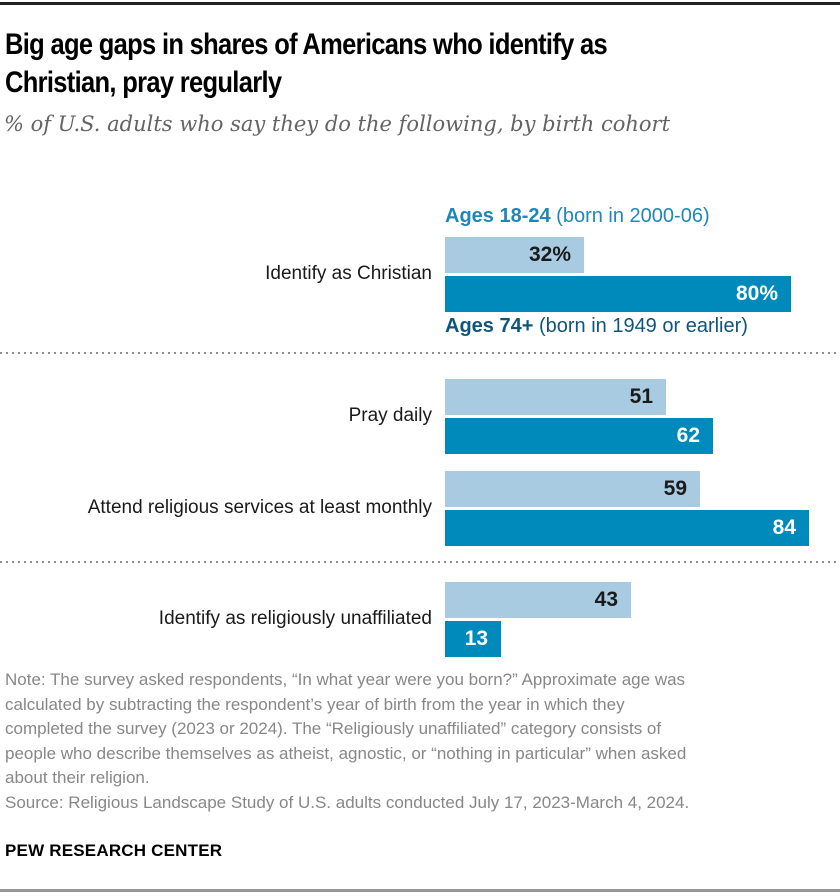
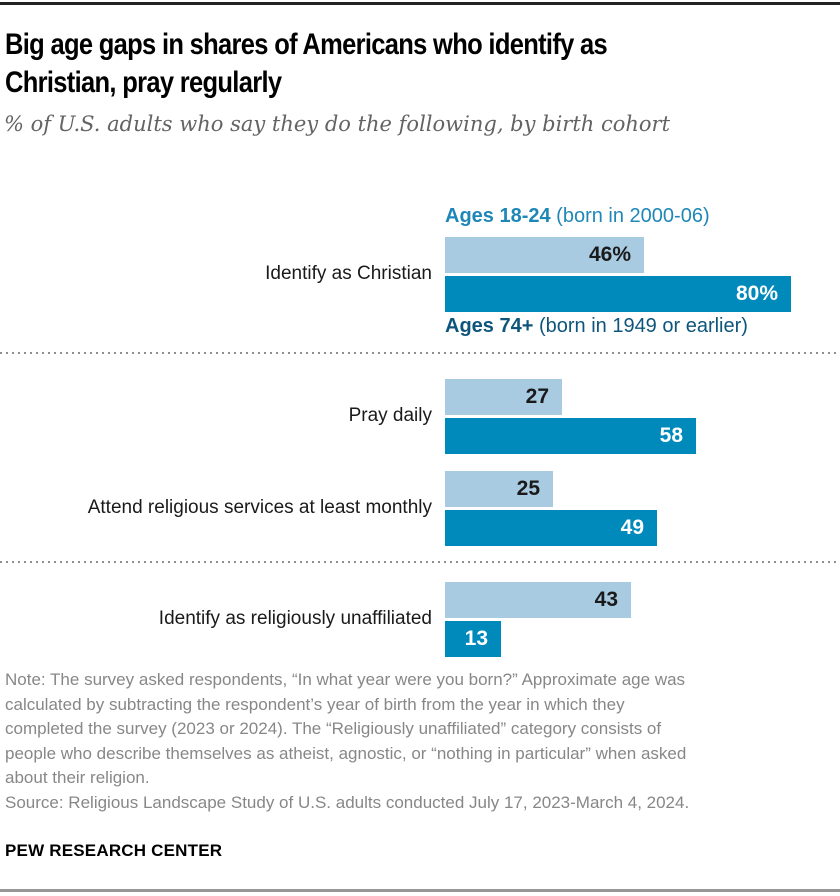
Ages 18-24 (born in 2000-06)/Identify as Christian: 32% -> 46%
Ages 18-24 (born in 2000-06)/Pray daily: 51 -> 27
Ages 74+ (born in 1949 or earlier)/Pray daily: 62 -> 58
Ages 18-24 (born in 2000-06)/Attend religious services at least monthly: 59 -> 25
Ages 74+ (born in 1949 or earlier)/Attend religious services at least monthly: 84 -> 49
